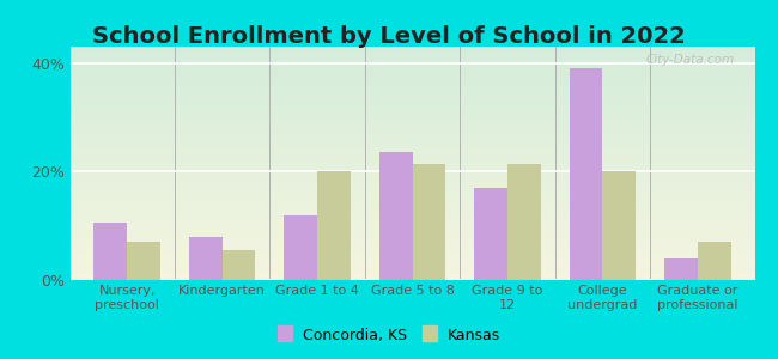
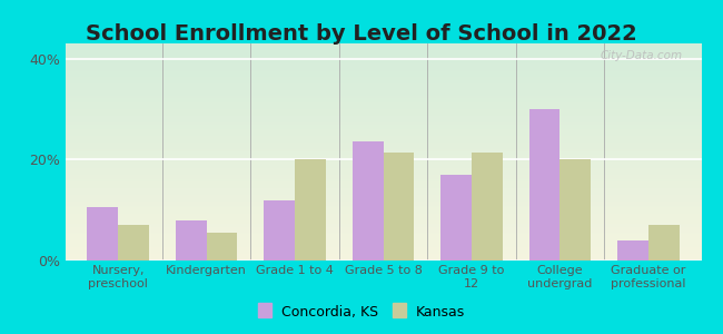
Concordia, KS/College undergrad: 39.0% -> 30.0%
